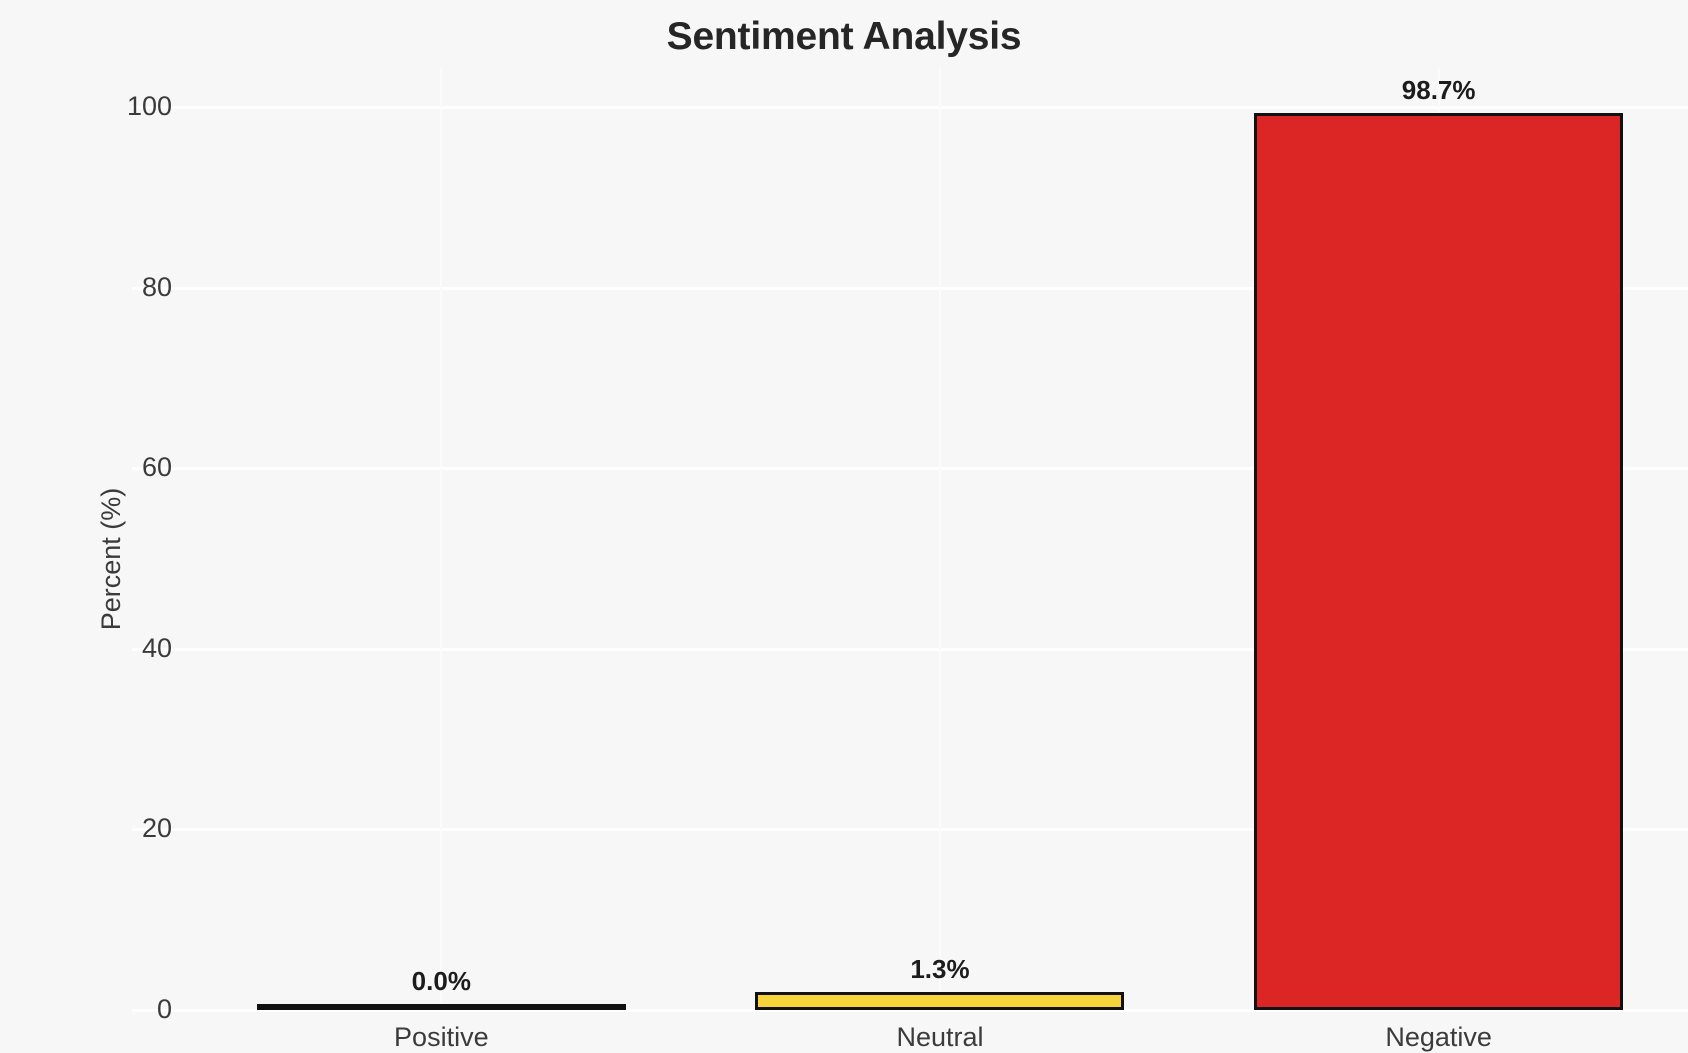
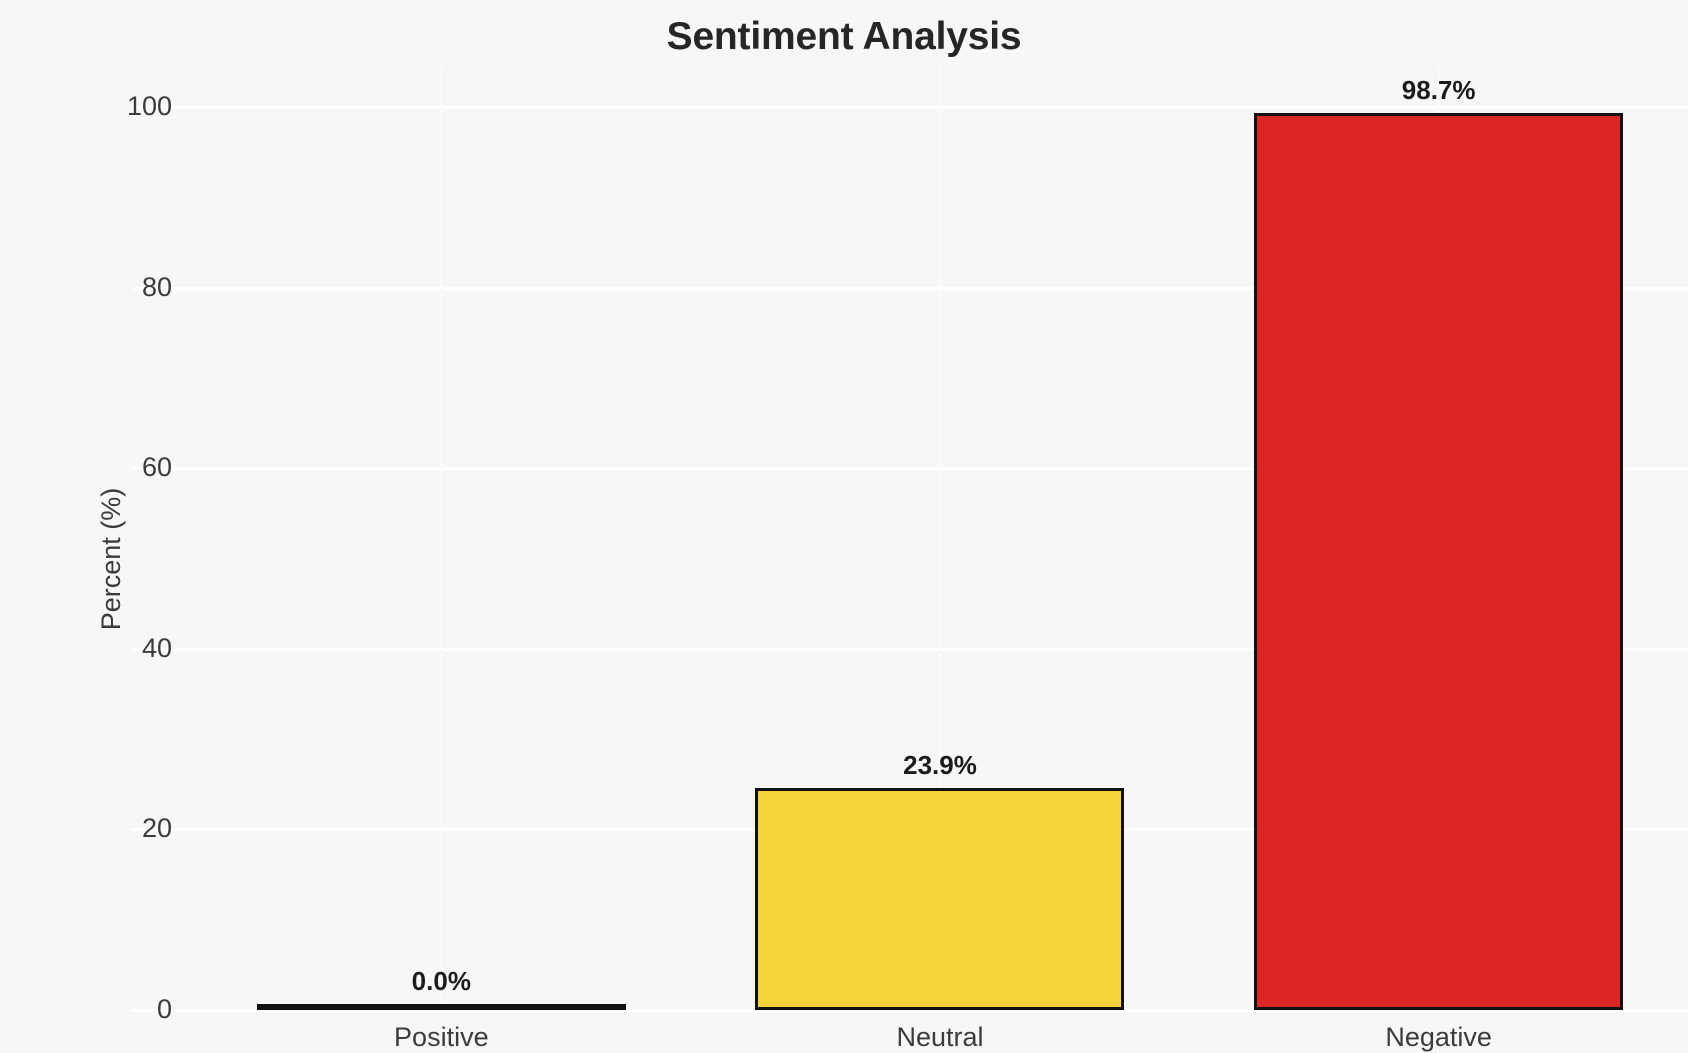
Neutral: 1.3% -> 23.9%
